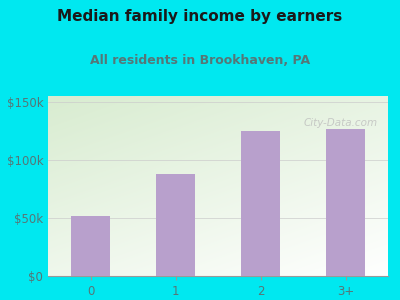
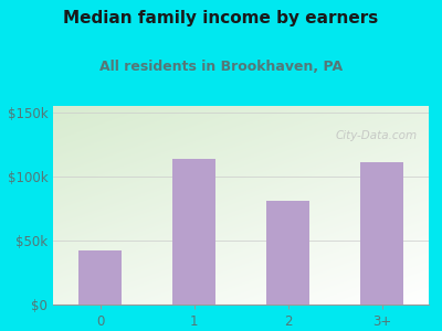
0: $52k -> $42k
1: $88k -> $114k
2: $125k -> $81k
3+: $127k -> $111k
